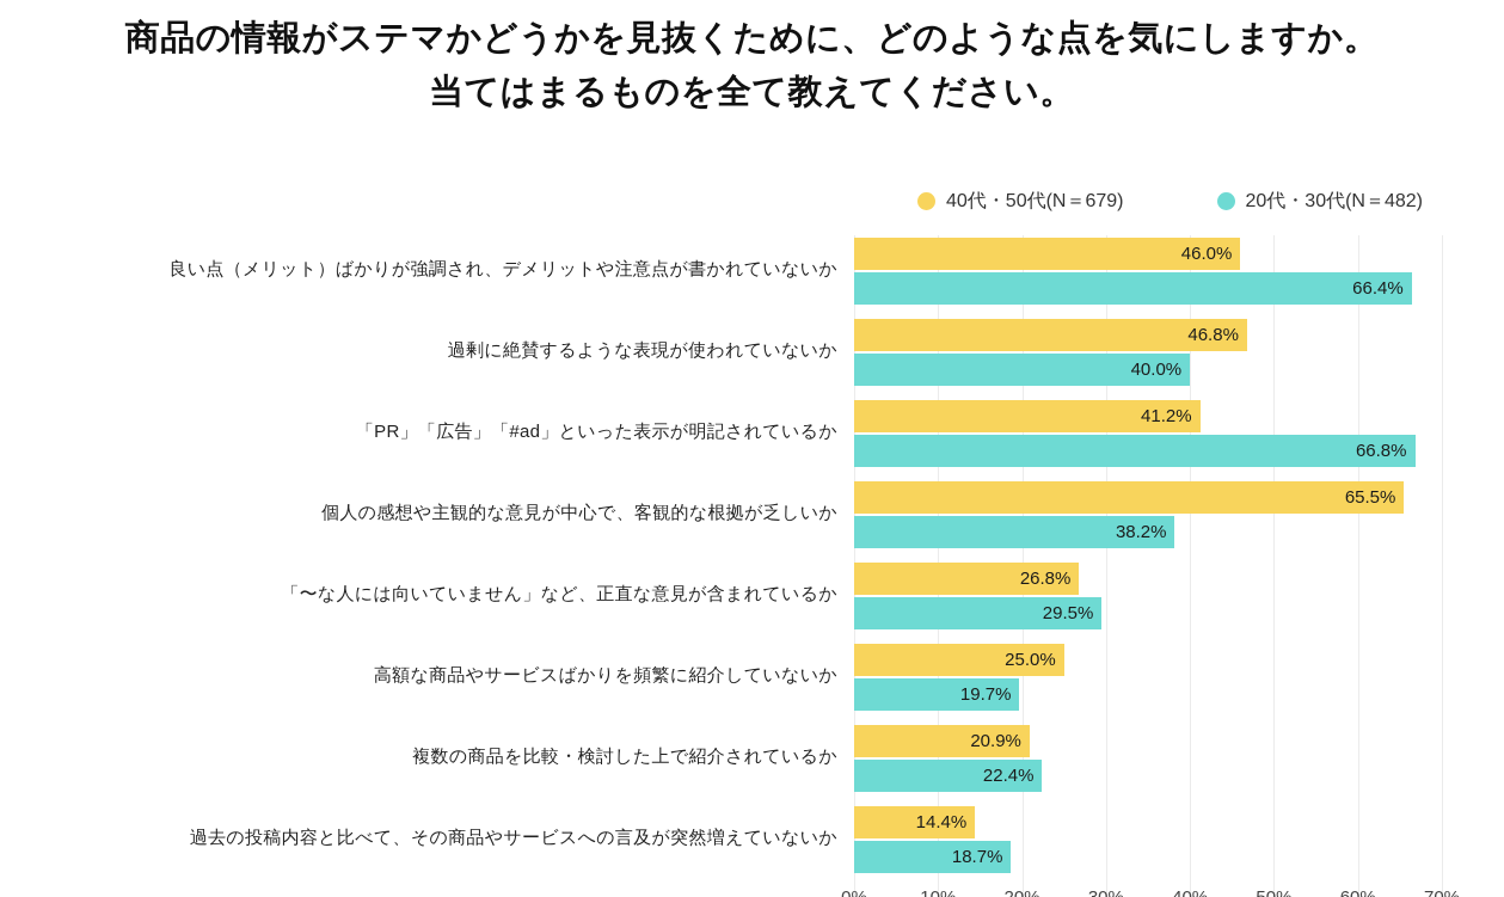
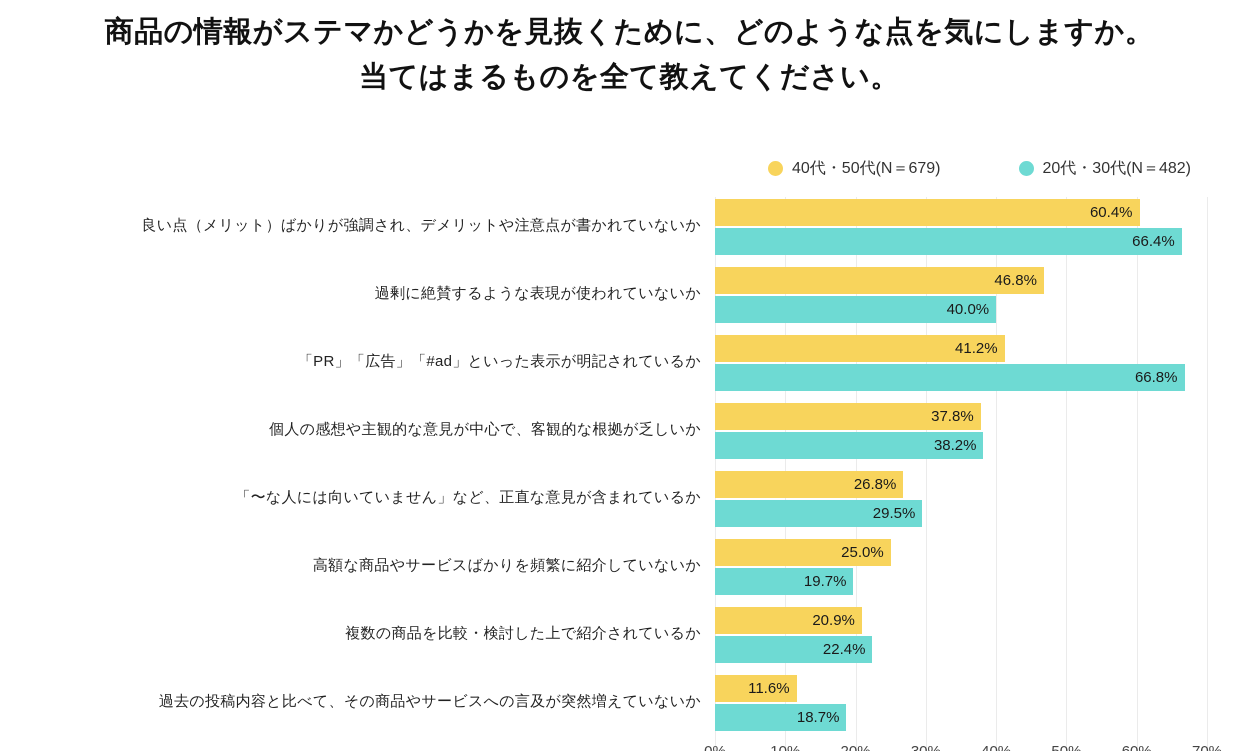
40代・50代(N＝679)/良い点（メリット）ばかりが強調され、デメリットや注意点が書かれていないか: 46.0% -> 60.4%
40代・50代(N＝679)/個人の感想や主観的な意見が中心で、客観的な根拠が乏しいか: 65.5% -> 37.8%
40代・50代(N＝679)/過去の投稿内容と比べて、その商品やサービスへの言及が突然増えていないか: 14.4% -> 11.6%
